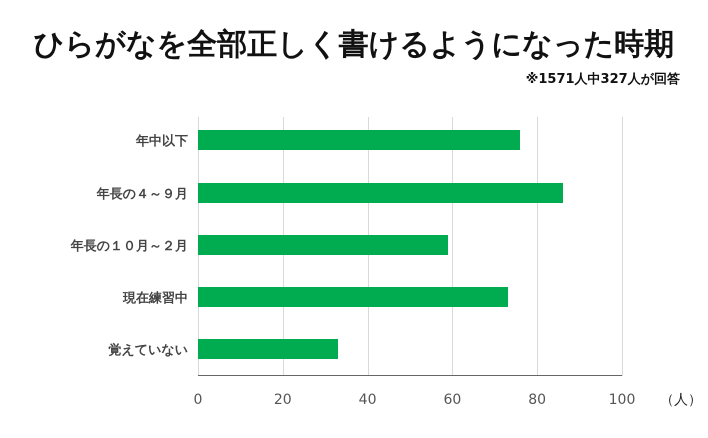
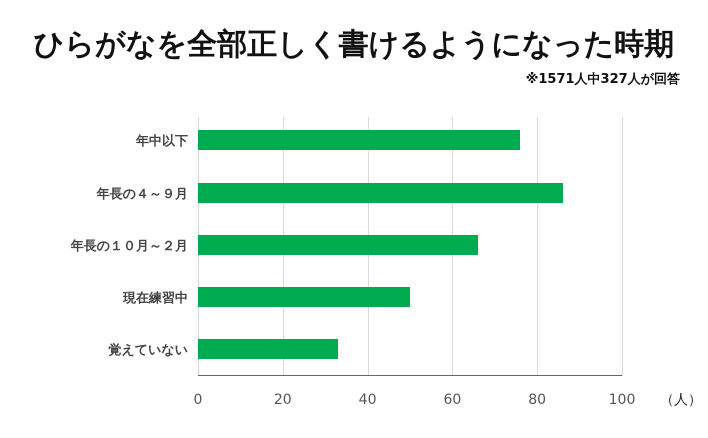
年長の１０月～２月: 59 -> 66
現在練習中: 73 -> 50
